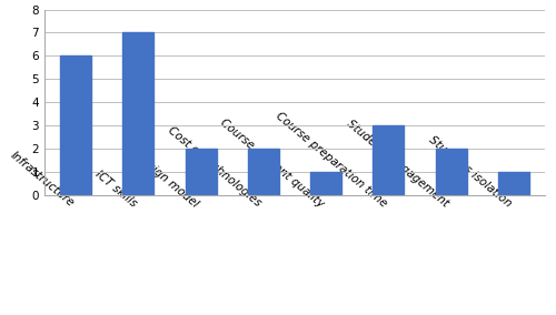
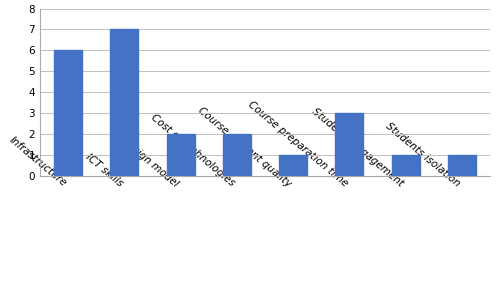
Students engagement: 2 -> 1
